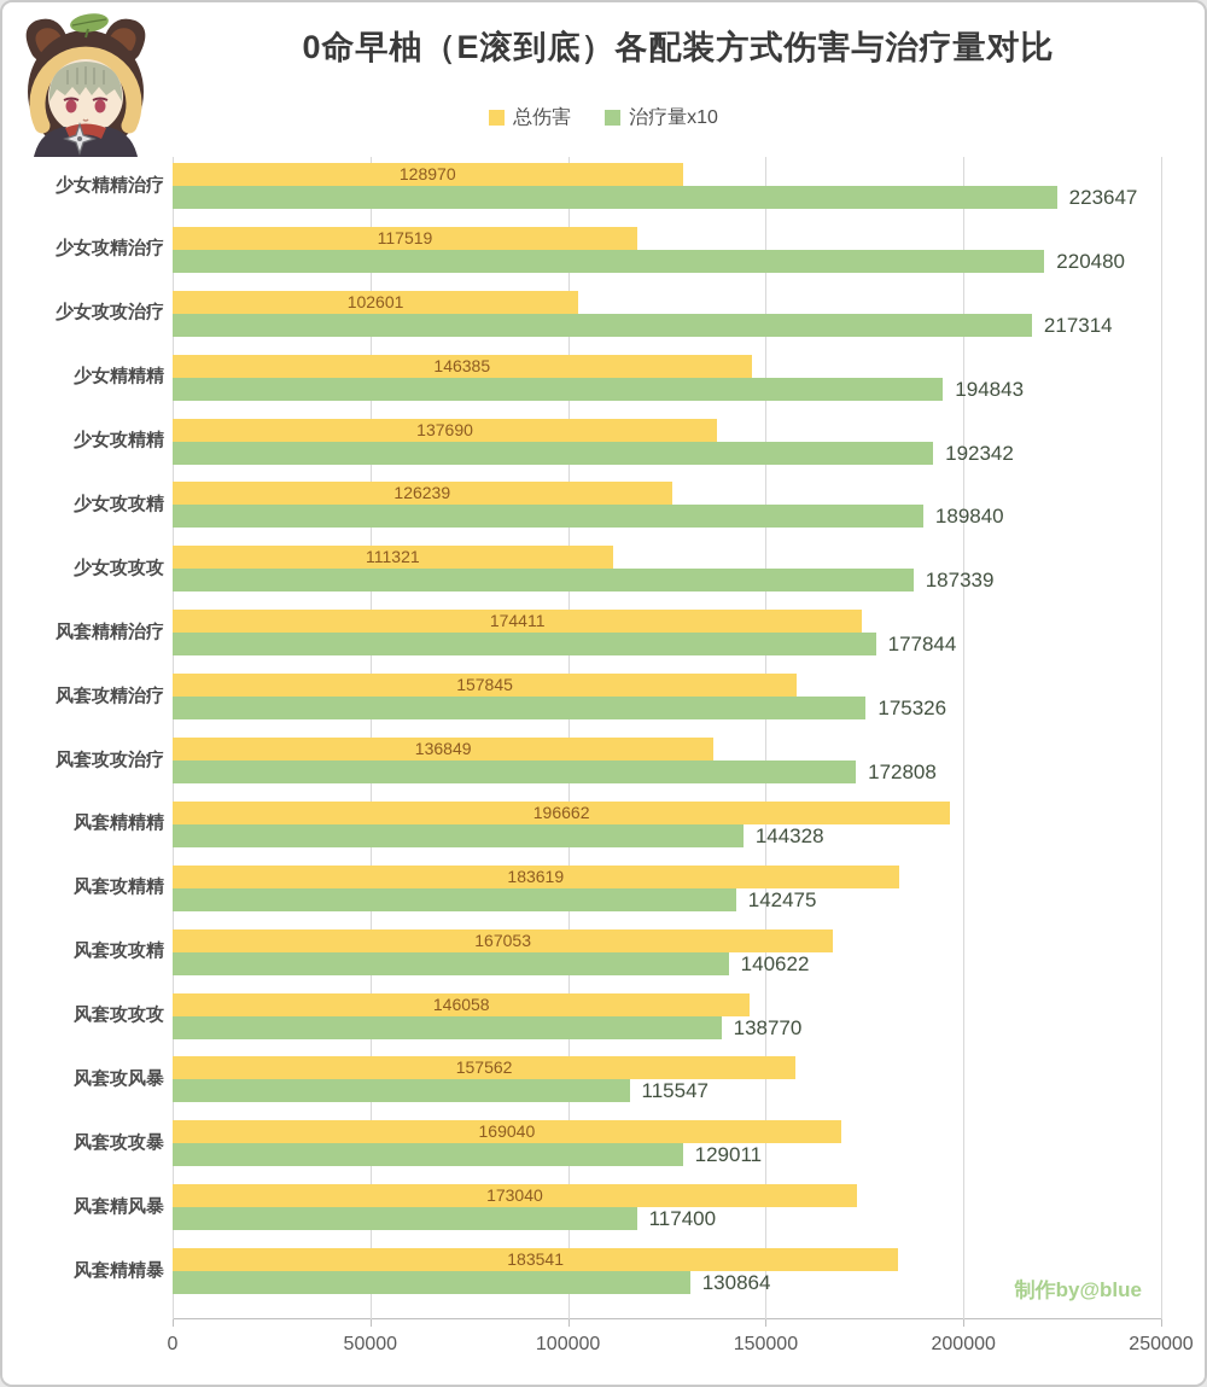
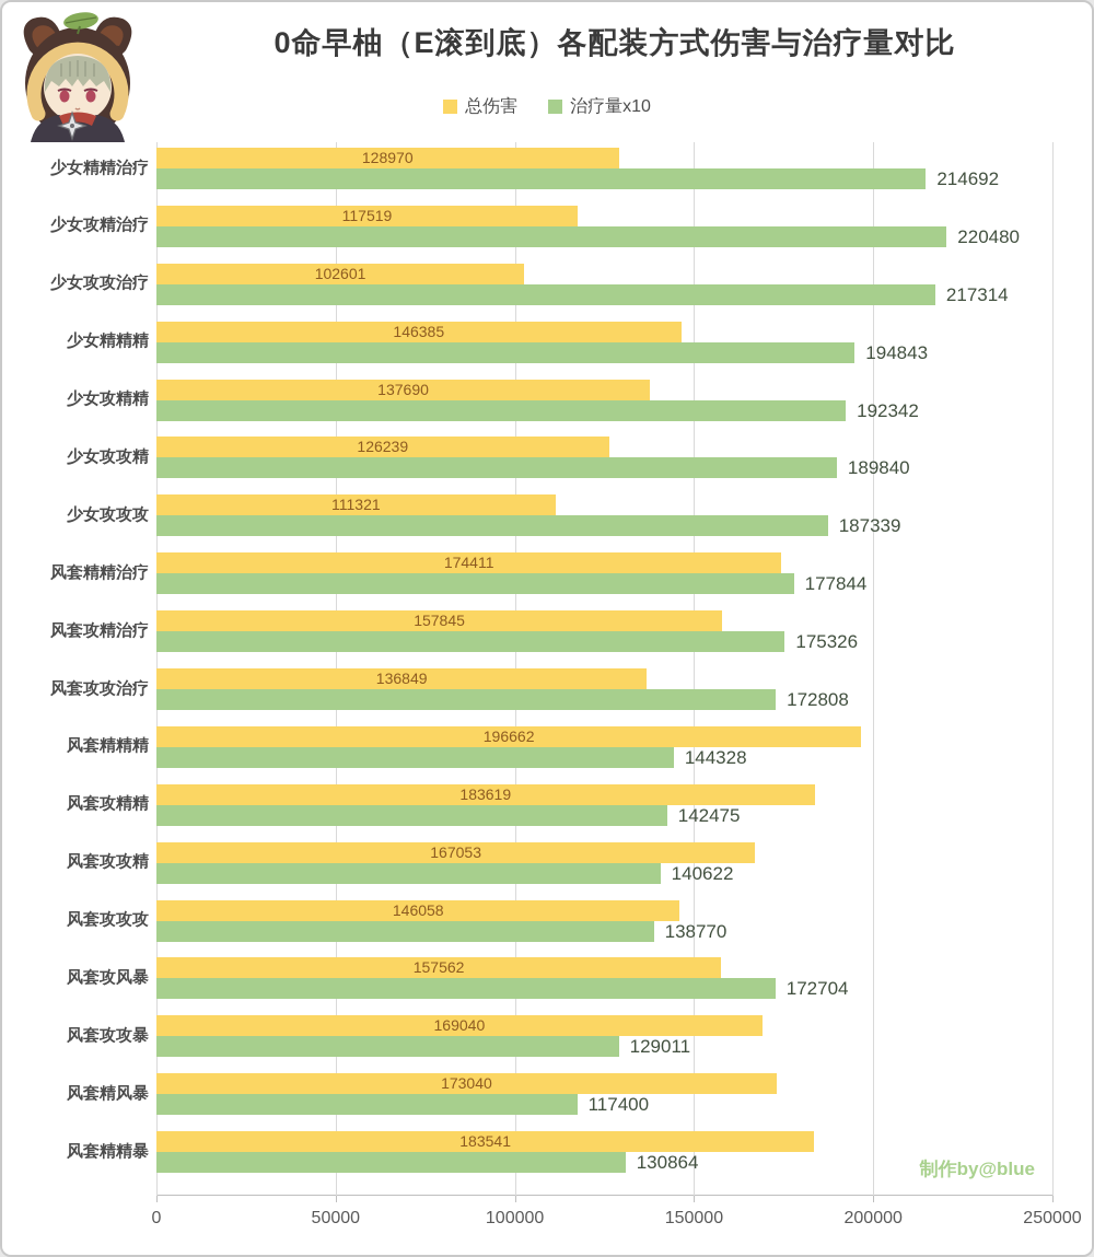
治疗量x10/少女精精治疗: 223647 -> 214692
治疗量x10/风套攻风暴: 115547 -> 172704
